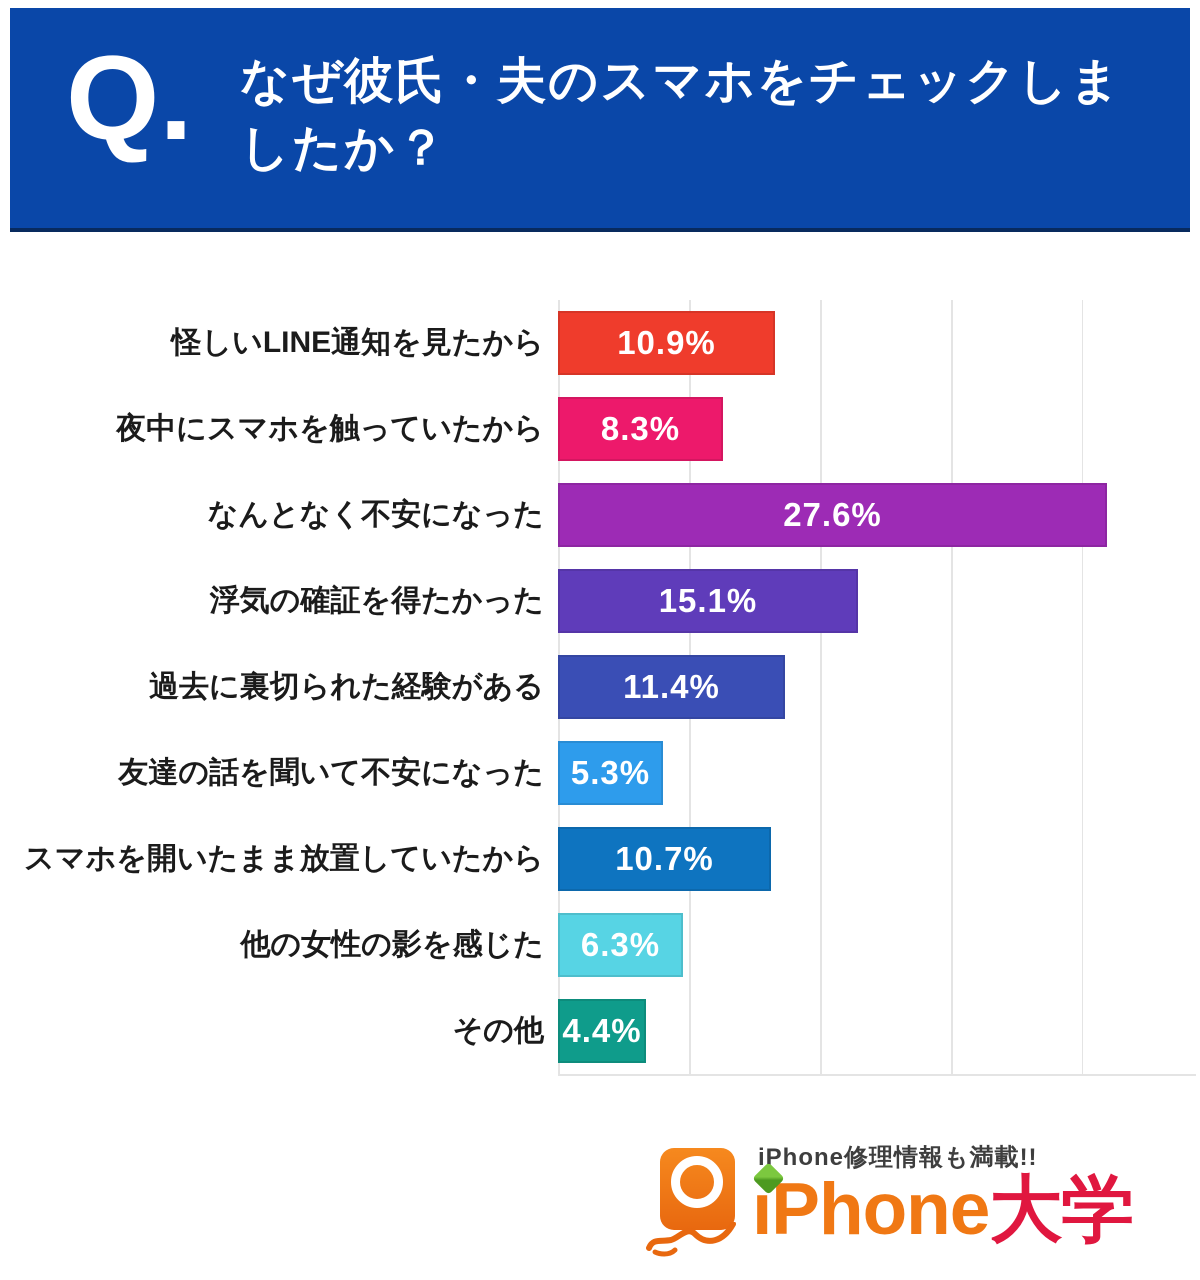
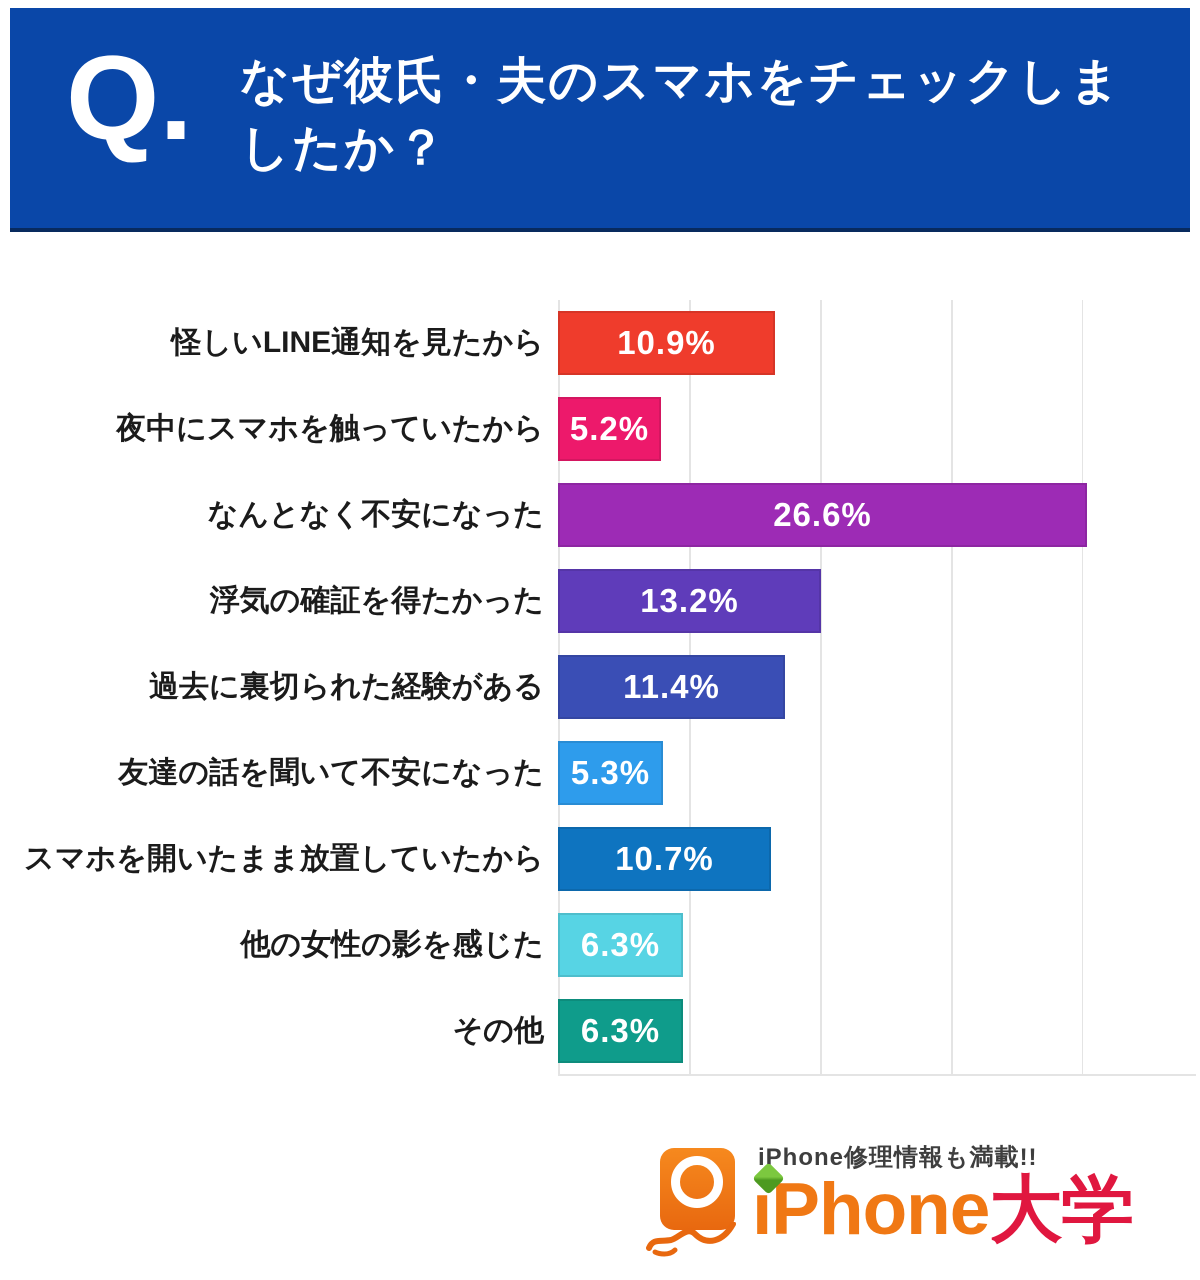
夜中にスマホを触っていたから: 8.3% -> 5.2%
なんとなく不安になった: 27.6% -> 26.6%
浮気の確証を得たかった: 15.1% -> 13.2%
その他: 4.4% -> 6.3%
